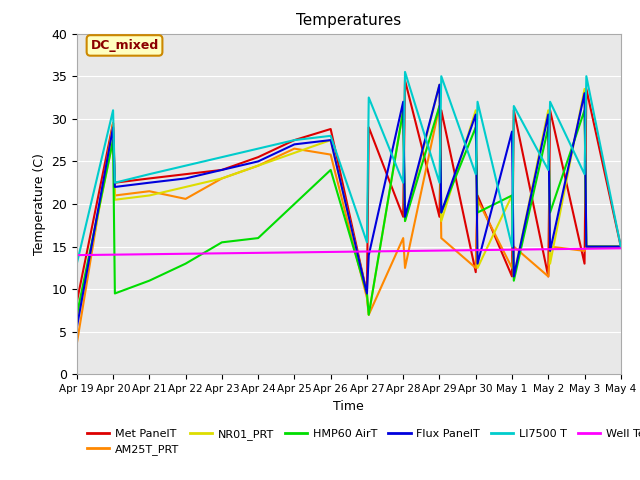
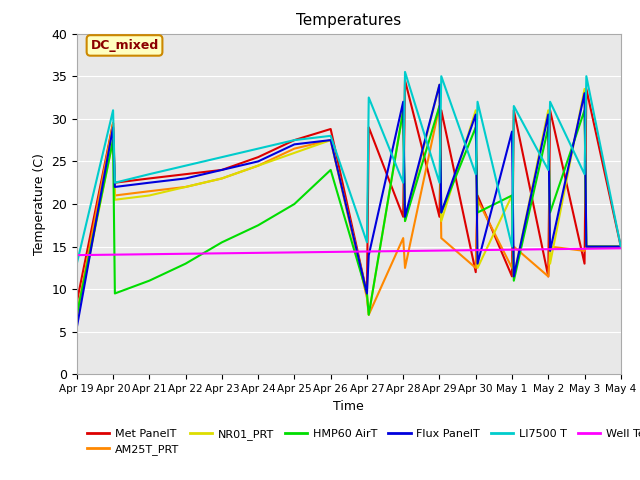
AM25T_PRT/Apr 19: 3.6 -> 7.0
AM25T_PRT/Apr 22: 20.6 -> 22.0
HMP60 AirT/Apr 24: 16.0 -> 17.5
AM25T_PRT/Apr 26: 25.8 -> 27.5
